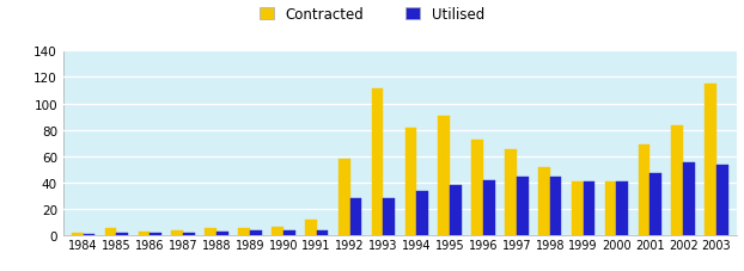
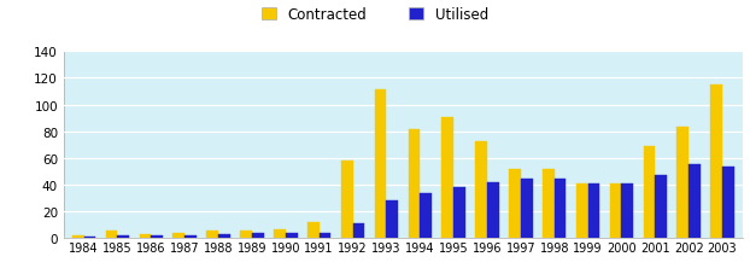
Utilised/1992: 28 -> 11
Contracted/1997: 65 -> 52
